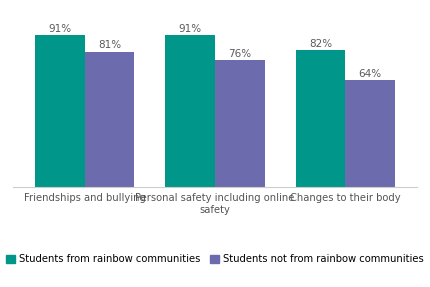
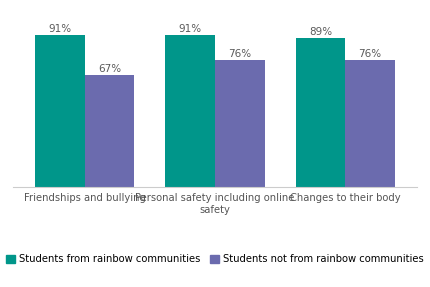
Students not from rainbow communities/Friendships and bullying: 81% -> 67%
Students from rainbow communities/Changes to their body: 82% -> 89%
Students not from rainbow communities/Changes to their body: 64% -> 76%
